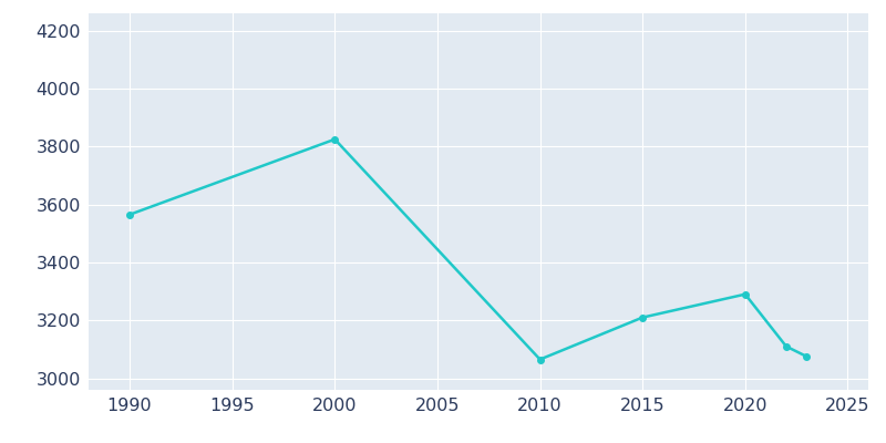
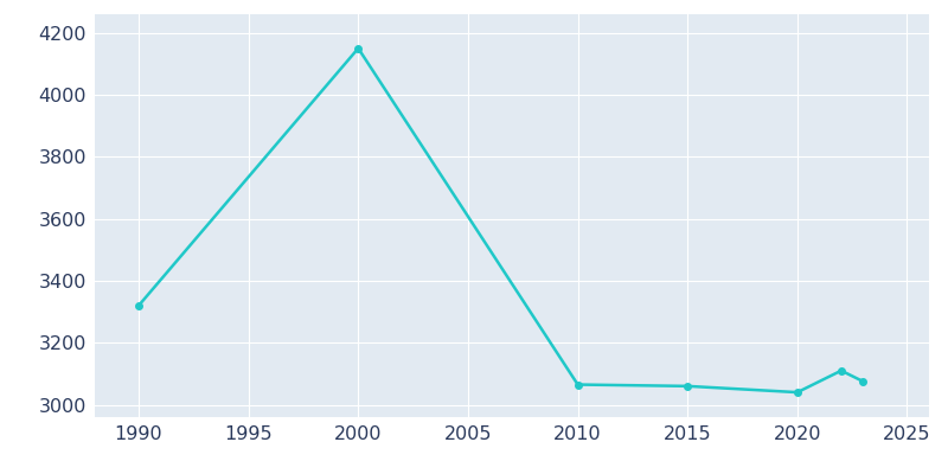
1990: 3565 -> 3320
2000: 3825 -> 4150
2015: 3210 -> 3060
2020: 3290 -> 3040
